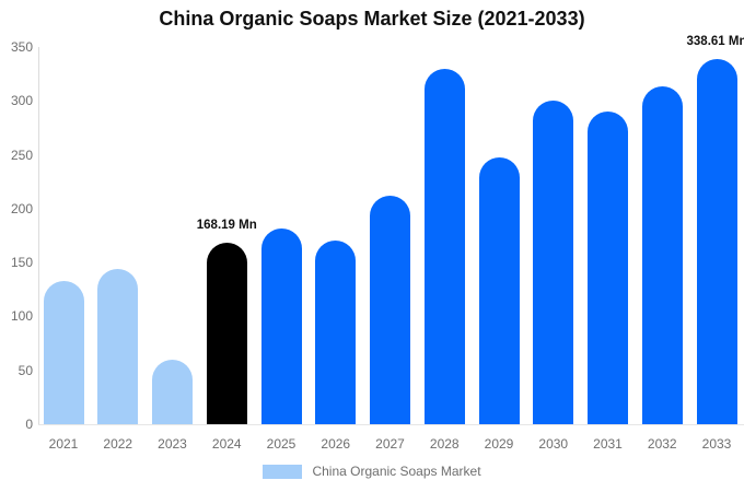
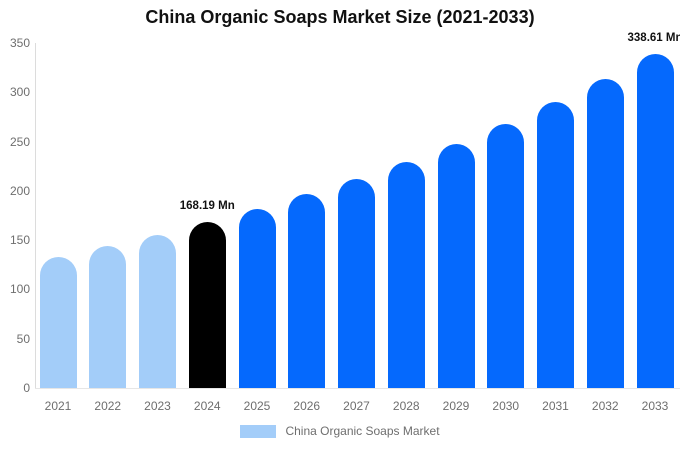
2023: 60 -> 160
2026: 170 -> 200
2028: 330 -> 230
2030: 300 -> 270
